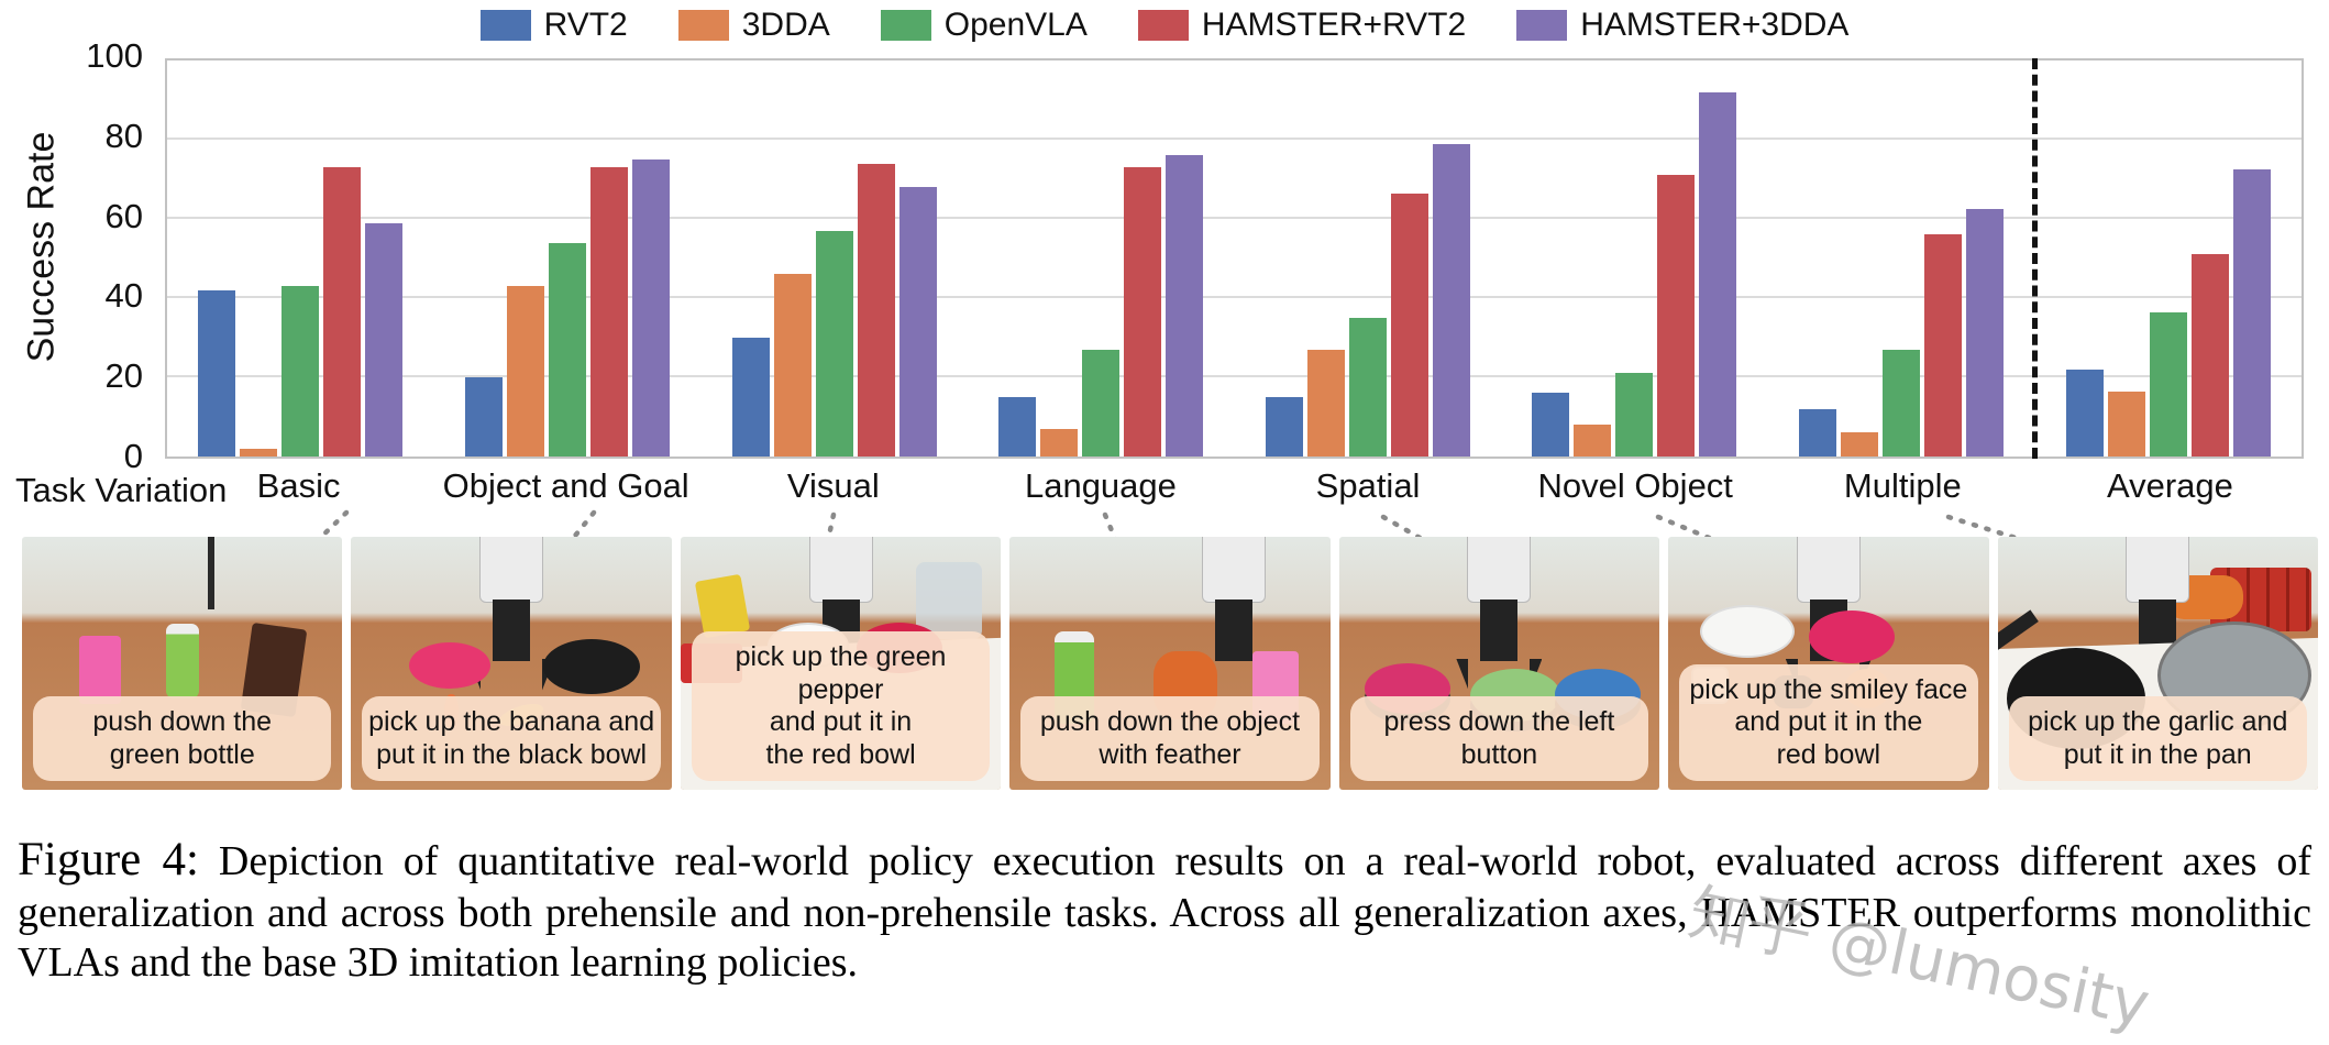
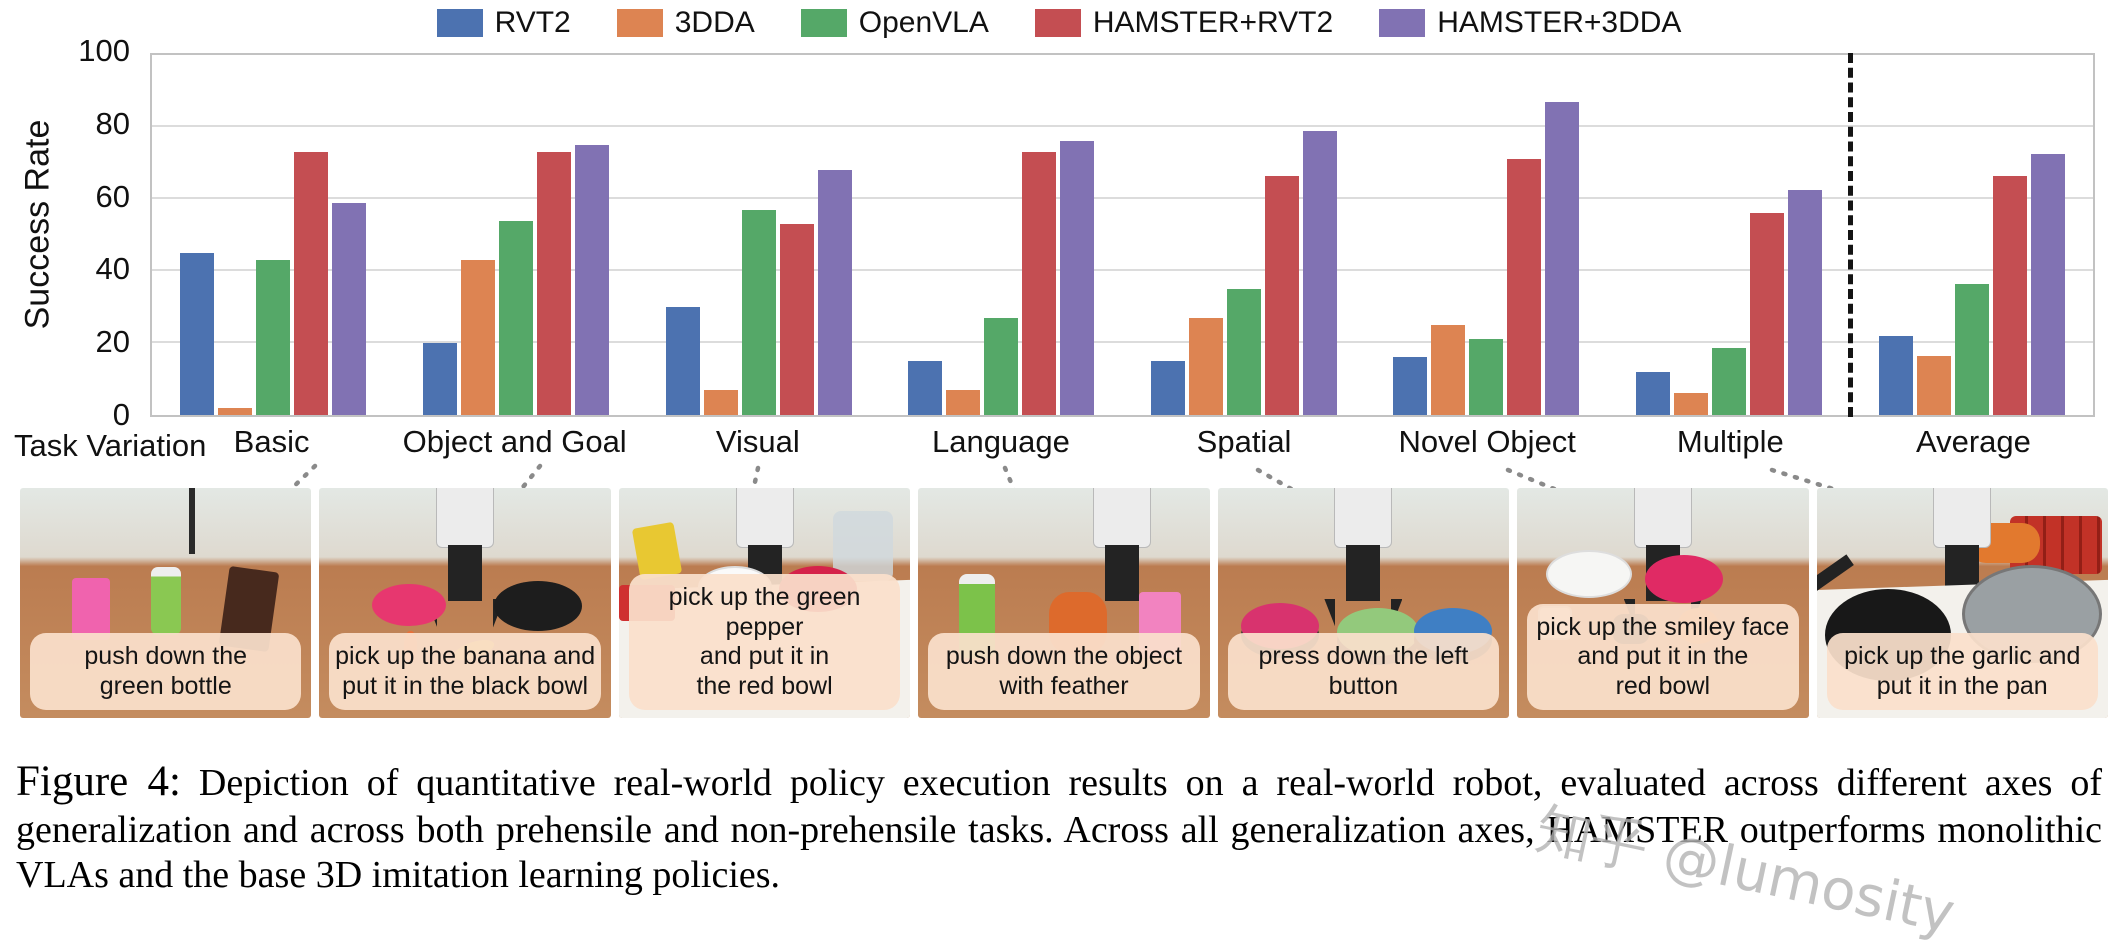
RVT2/Basic: 42 -> 45
3DDA/Visual: 46 -> 7
HAMSTER+RVT2/Visual: 74 -> 53
3DDA/Novel Object: 8 -> 25
HAMSTER+3DDA/Novel Object: 92 -> 87
OpenVLA/Multiple: 27 -> 18
HAMSTER+RVT2/Average: 51 -> 66
